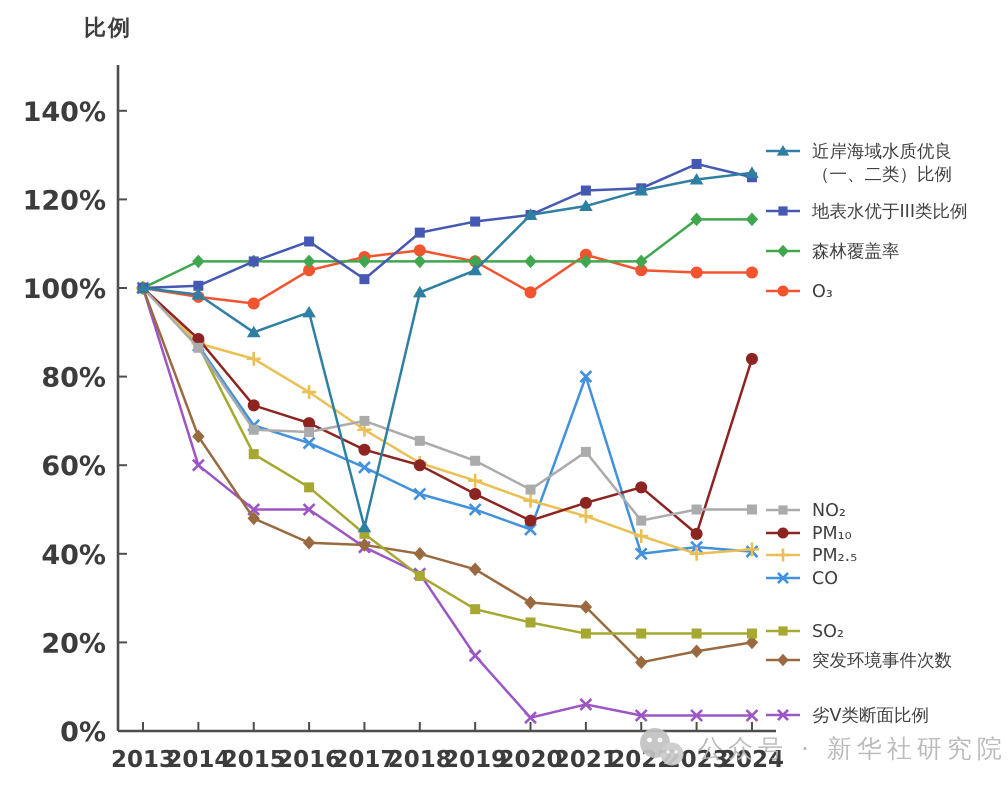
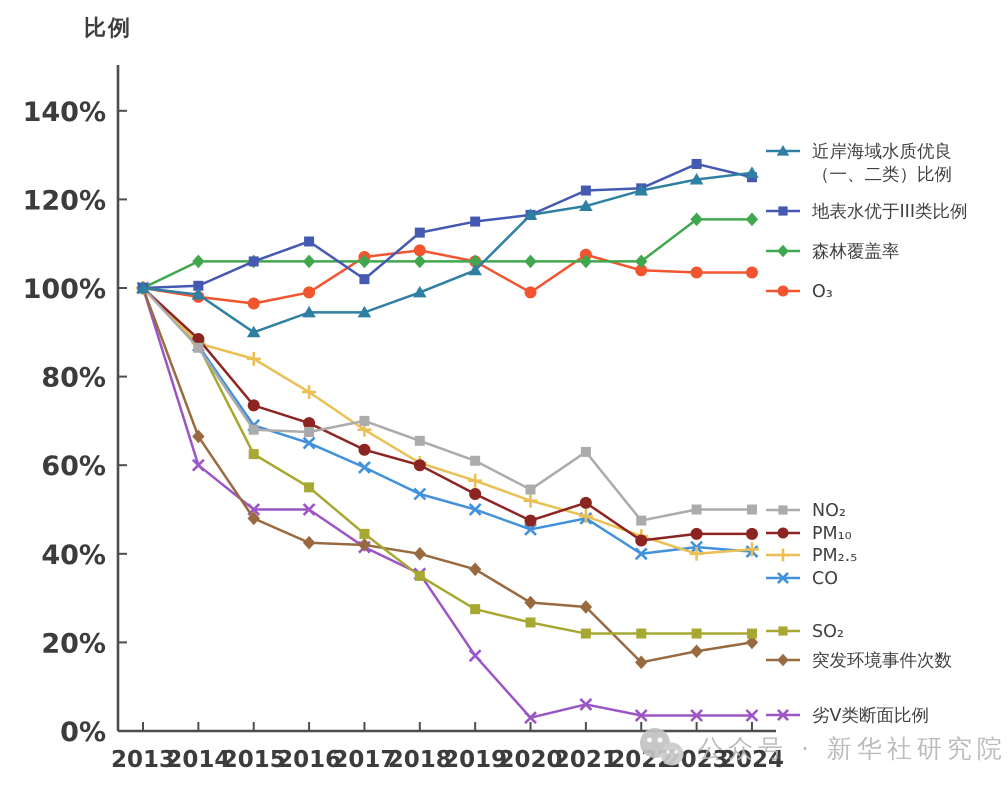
O₃/2016: 104% -> 99%
近岸海域水质优良（一、二类）比例/2017: 46% -> 94%
CO/2021: 80% -> 48%
PM₁₀/2022: 55% -> 43%
PM₁₀/2024: 84% -> 44%
